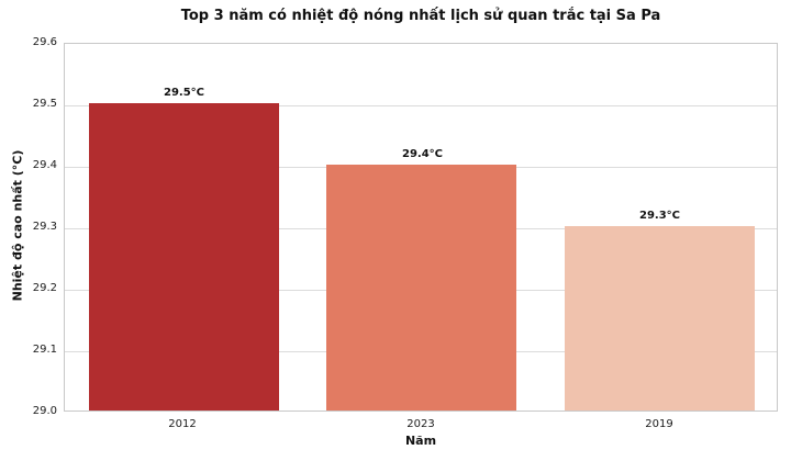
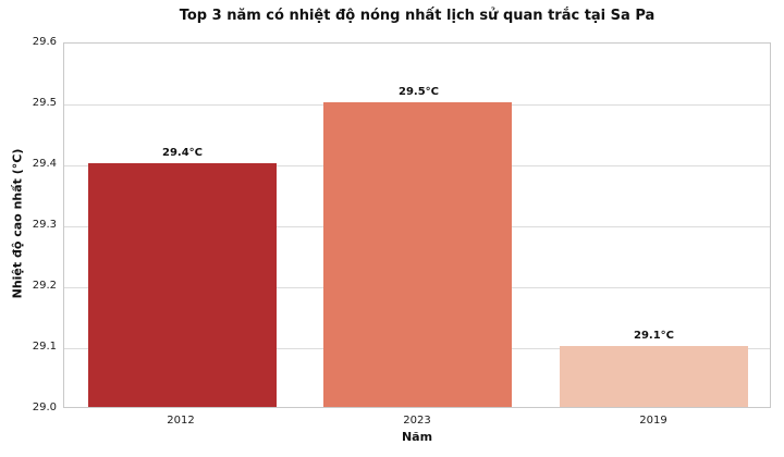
2012: 29.5°C -> 29.4°C
2023: 29.4°C -> 29.5°C
2019: 29.3°C -> 29.1°C
